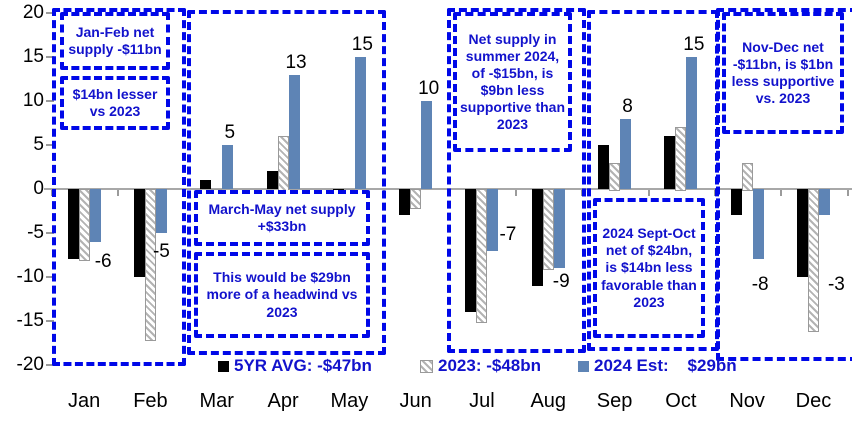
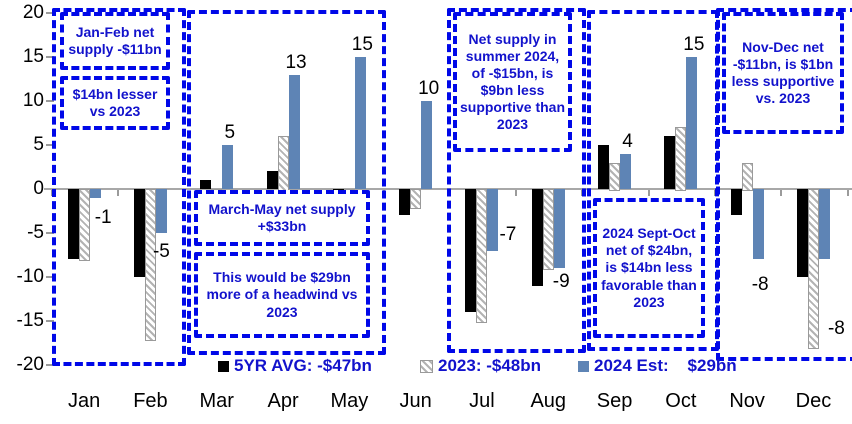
2024 Est: $29bn/Jan: -6 -> -1
2024 Est: $29bn/Sep: 8 -> 4
2023: -$48bn/Dec: -16 -> -18
2024 Est: $29bn/Dec: -3 -> -8
